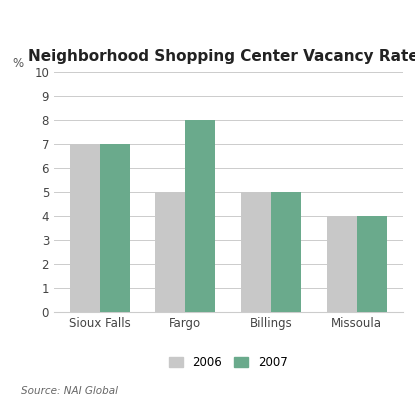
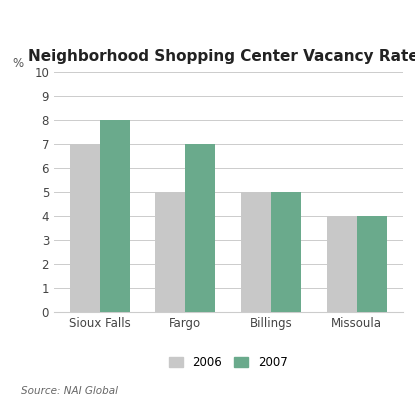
2007/Sioux Falls: 7 -> 8
2007/Fargo: 8 -> 7
